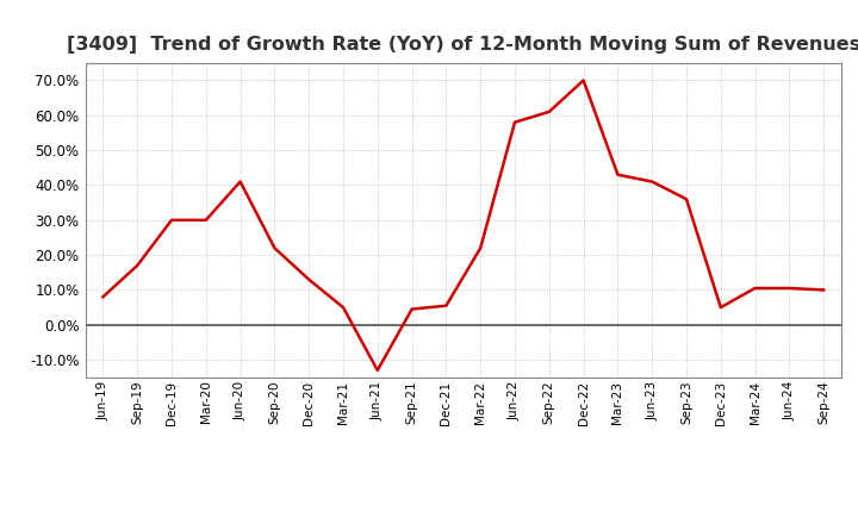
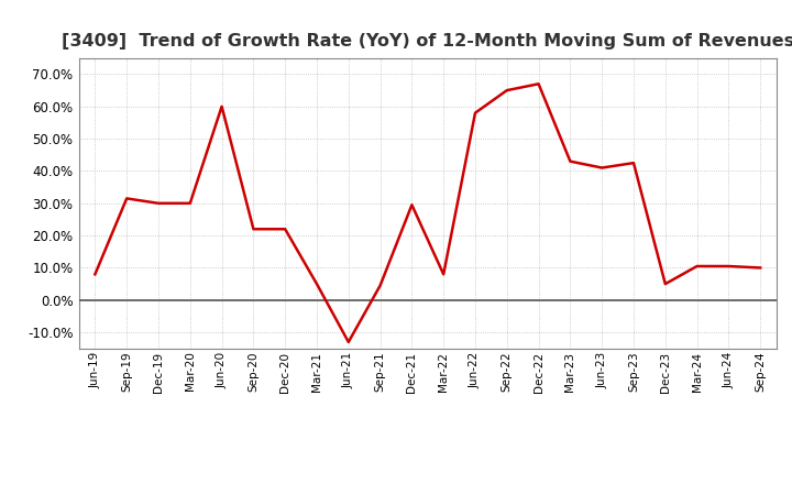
Sep-19: 17.0% -> 31.5%
Jun-20: 41.0% -> 60.0%
Dec-20: 13.0% -> 22.0%
Dec-21: 5.5% -> 29.5%
Mar-22: 22.0% -> 8.0%
Sep-22: 61.0% -> 65.0%
Dec-22: 70.0% -> 67.0%
Sep-23: 36.0% -> 42.5%
